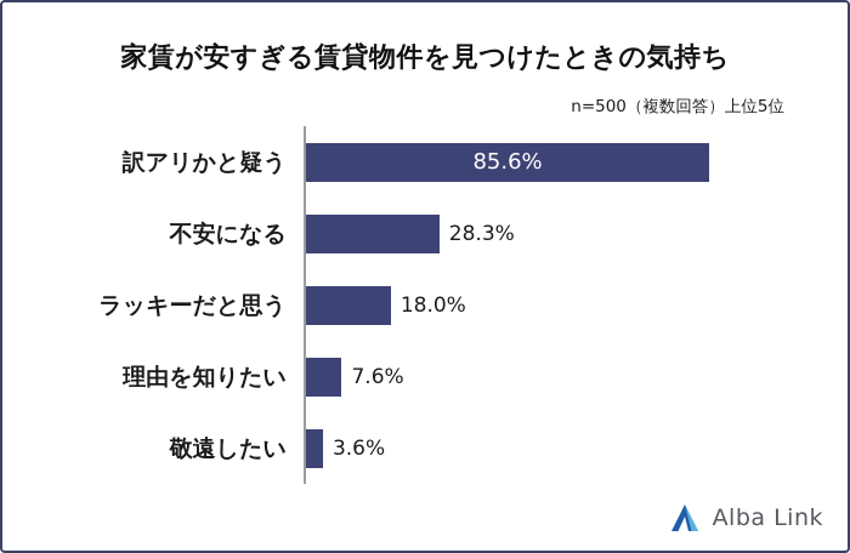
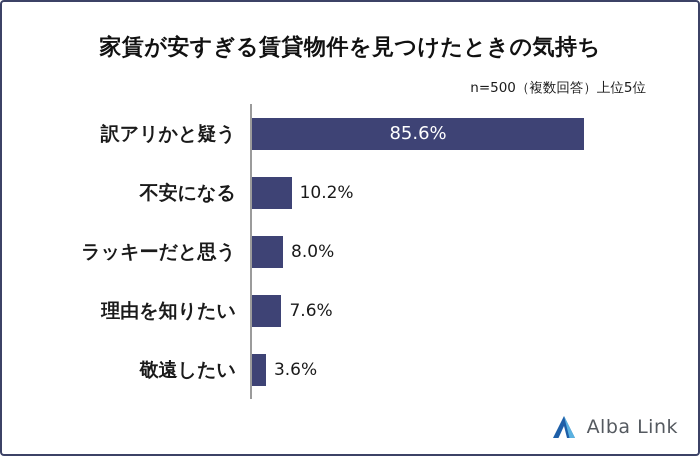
不安になる: 28.3% -> 10.2%
ラッキーだと思う: 18.0% -> 8.0%
